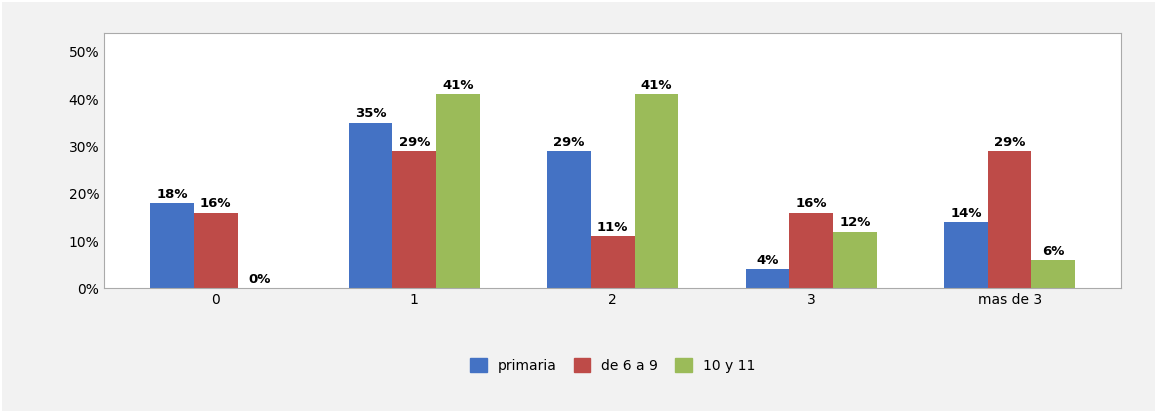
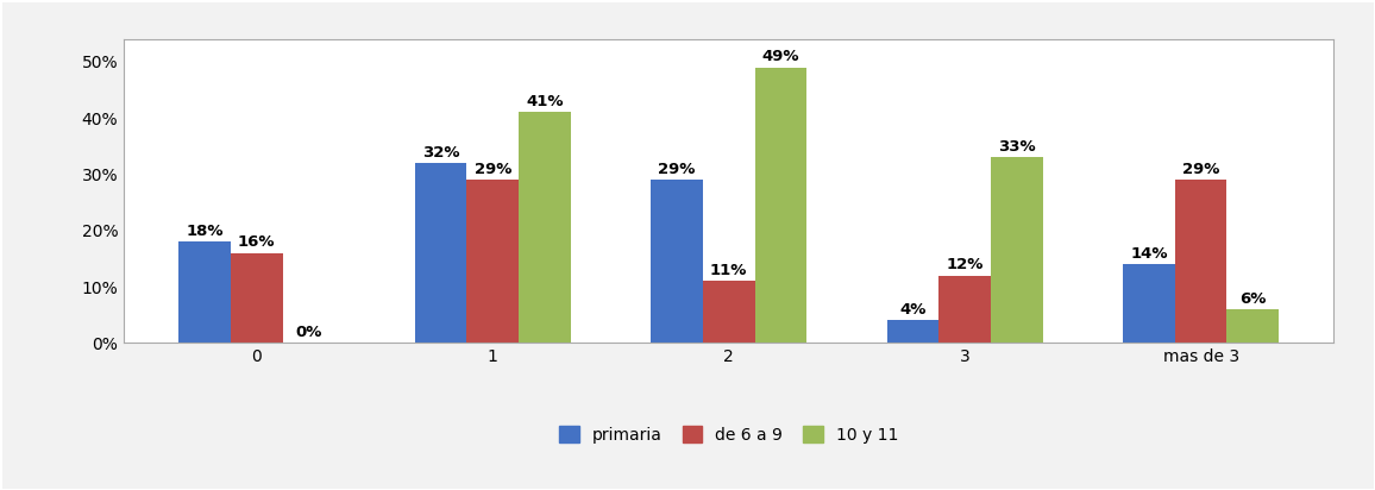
primaria/1: 35% -> 32%
10 y 11/2: 41% -> 49%
de 6 a 9/3: 16% -> 12%
10 y 11/3: 12% -> 33%
